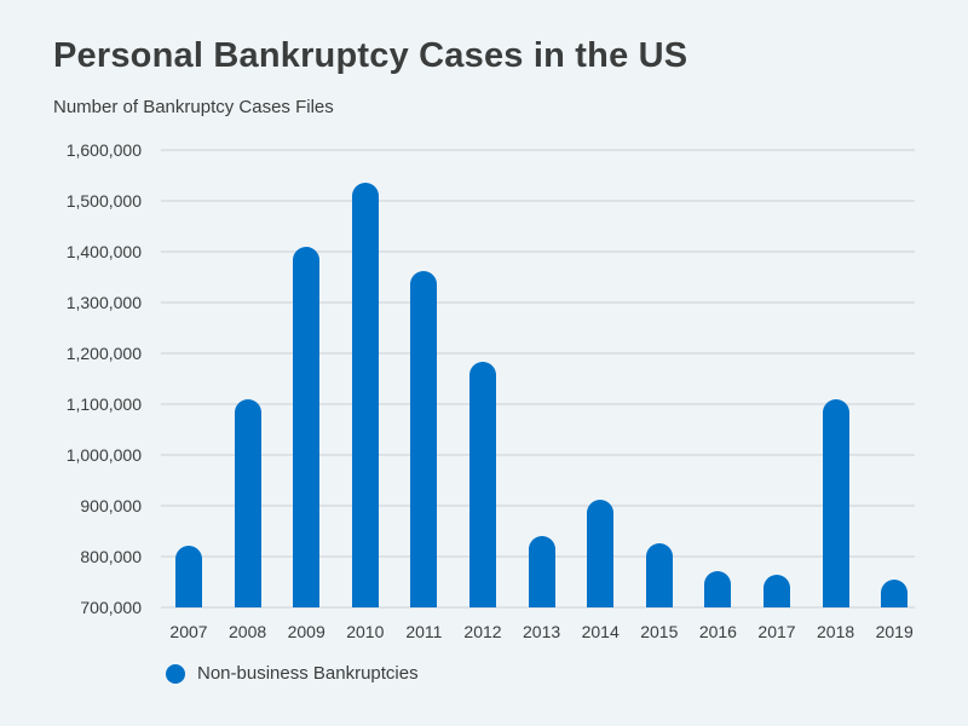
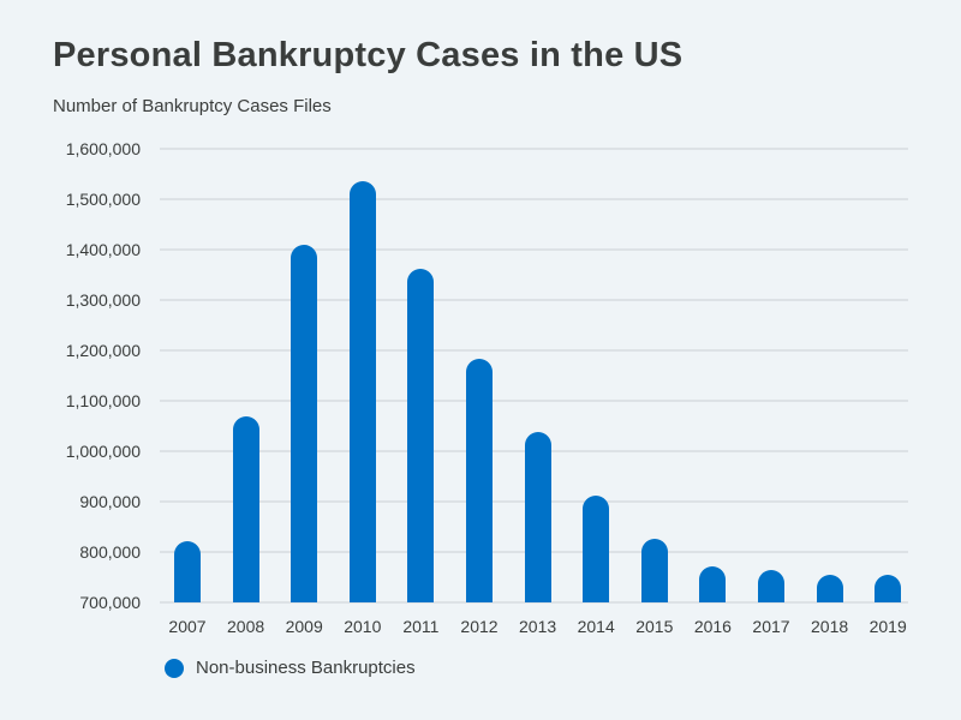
2008: 1110000 -> 1070000
2013: 840000 -> 1040000
2018: 1110000 -> 760000
